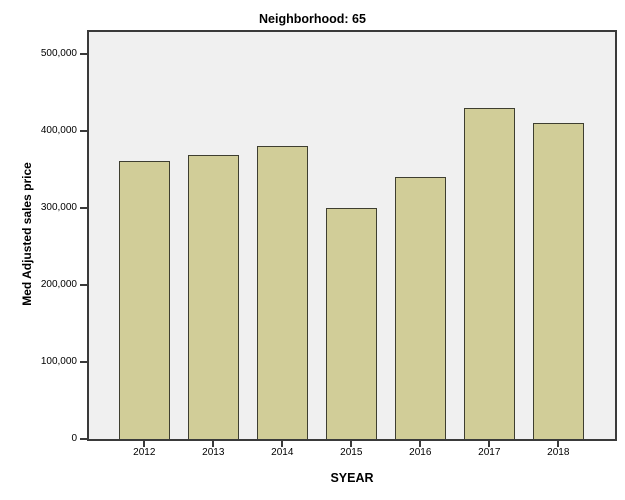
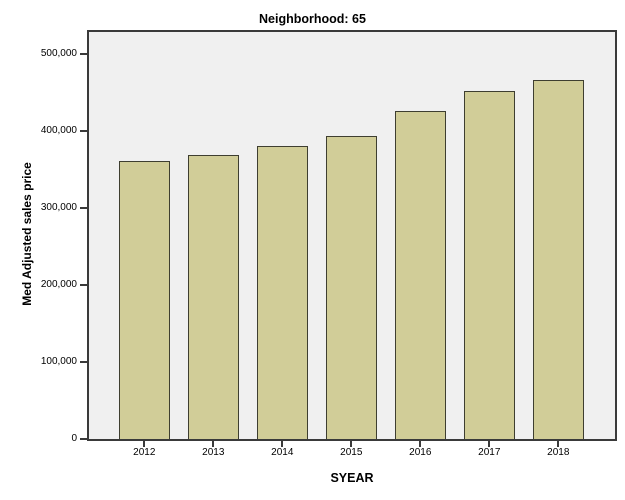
2015: 300000 -> 390000
2016: 340000 -> 430000
2017: 430000 -> 450000
2018: 410000 -> 470000
